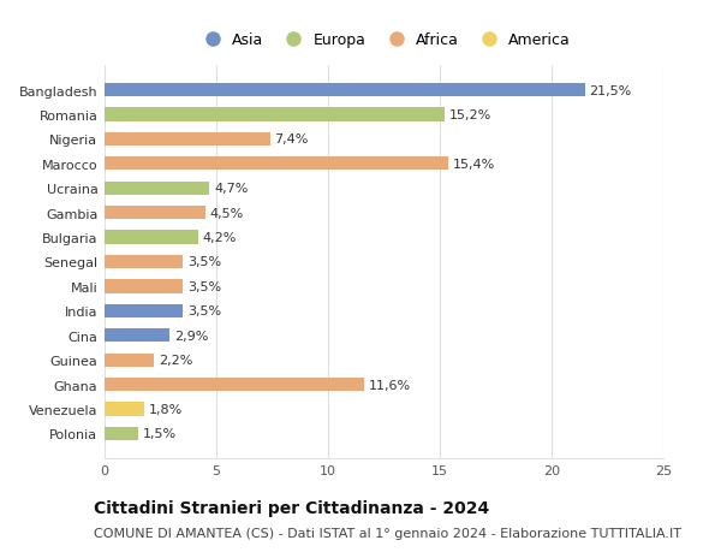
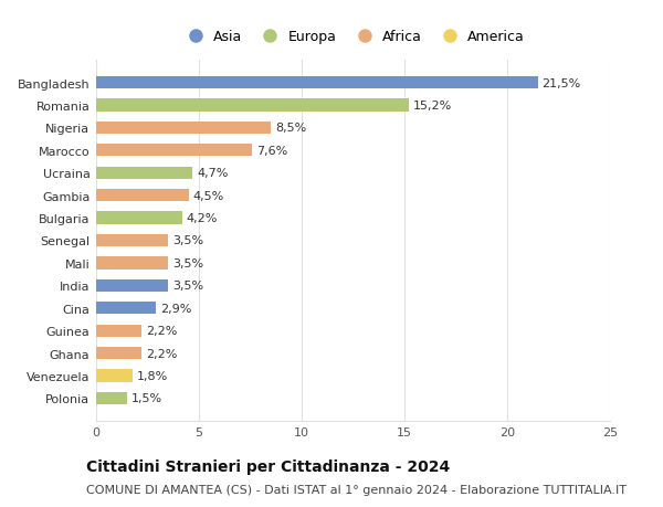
Nigeria: 7,4% -> 8,5%
Marocco: 15,4% -> 7,6%
Ghana: 11,6% -> 2,2%
